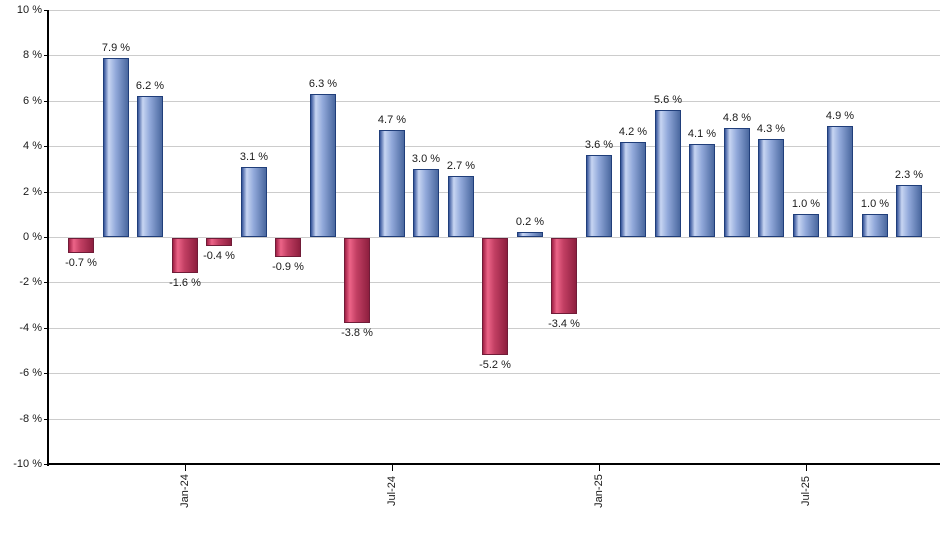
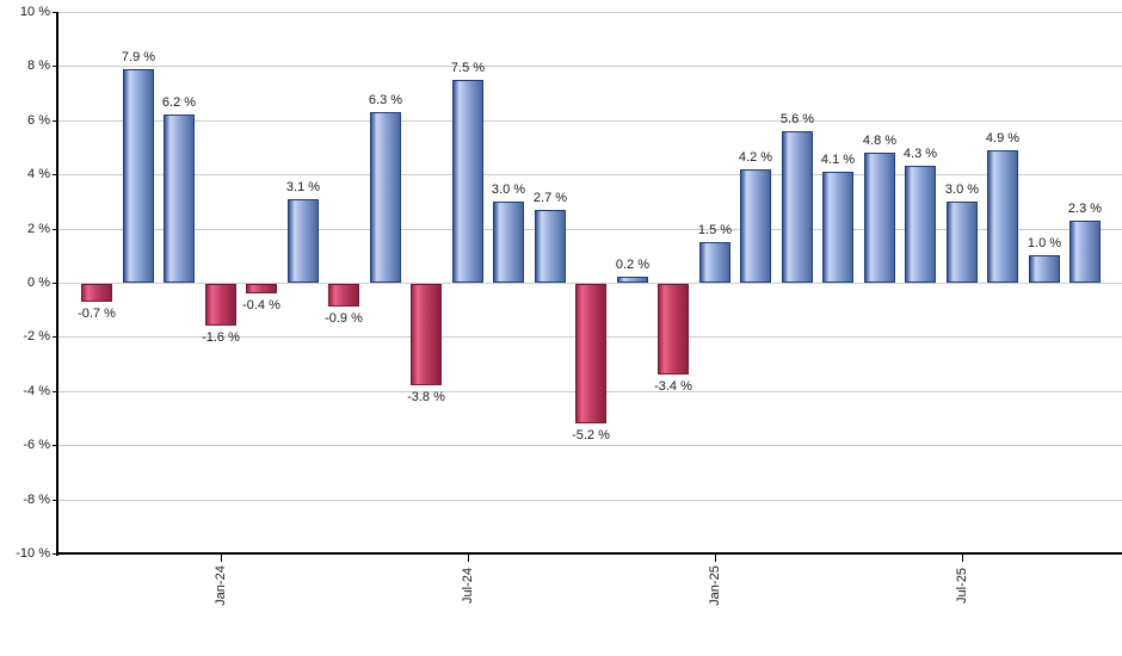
Jul-24: 4.7 -> 7.5
Jan-25: 3.6 -> 1.5
Jul-25: 1.0 -> 3.0
